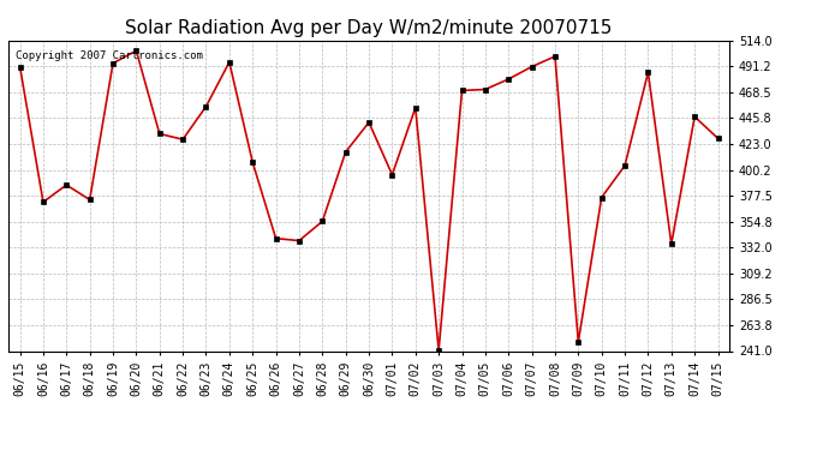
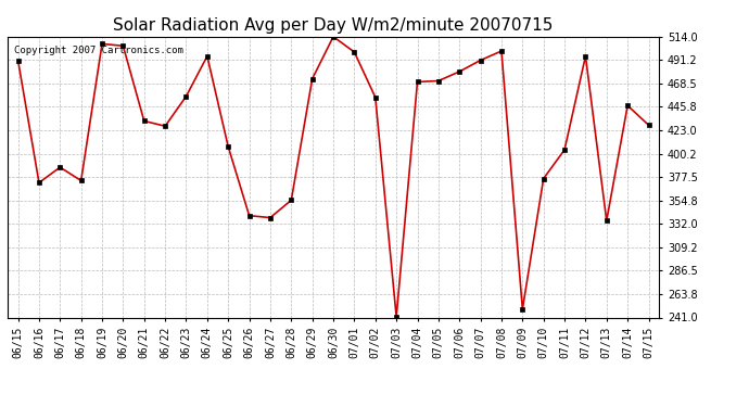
06/19: 494 -> 507
06/29: 416 -> 473
06/30: 442 -> 514
07/01: 396 -> 499
07/12: 486 -> 495
